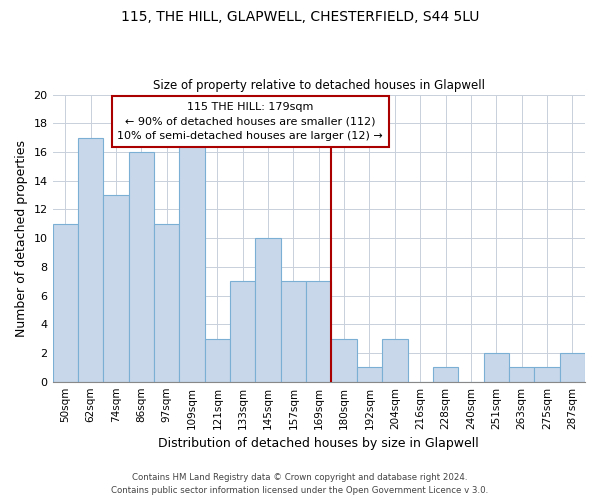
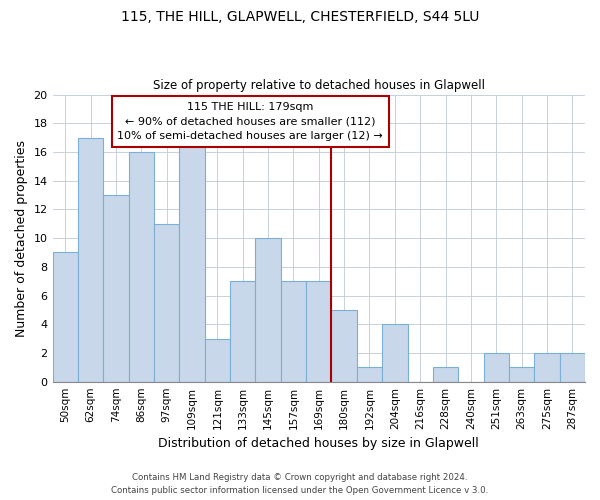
50sqm: 11 -> 9
180sqm: 3 -> 5
204sqm: 3 -> 4
275sqm: 1 -> 2
